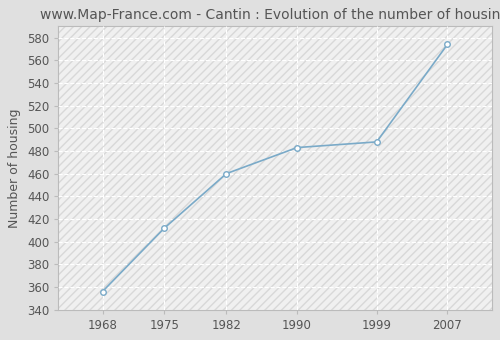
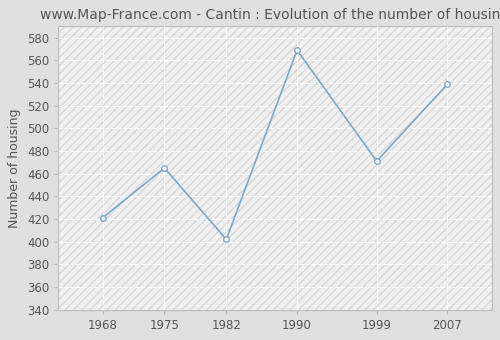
1968: 356 -> 421
1975: 412 -> 465
1982: 460 -> 402
1990: 483 -> 569
1999: 488 -> 471
2007: 574 -> 539
